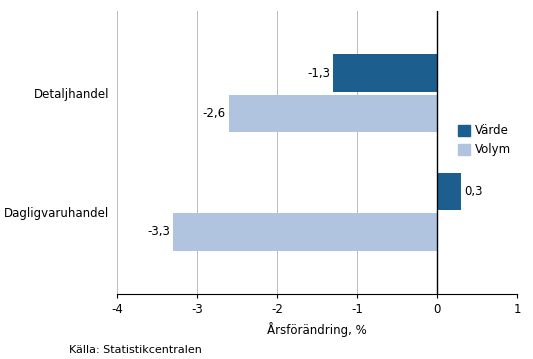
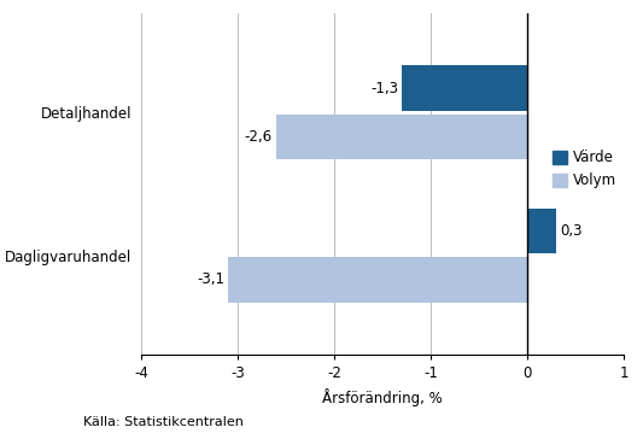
Volym/Dagligvaruhandel: -3,3 -> -3,1
